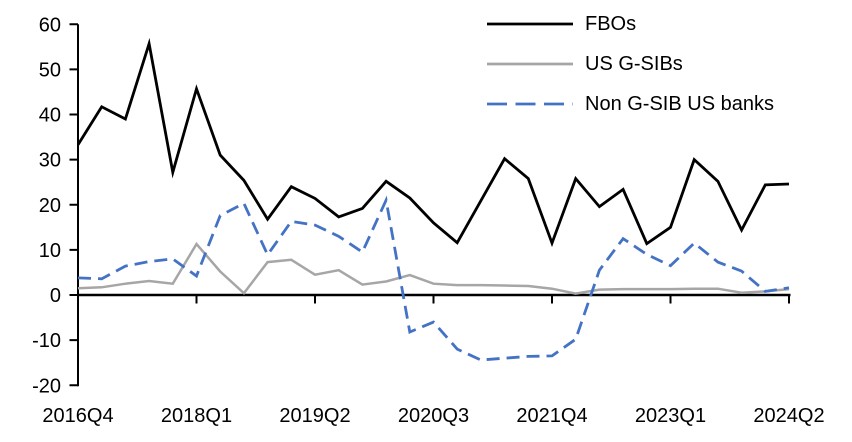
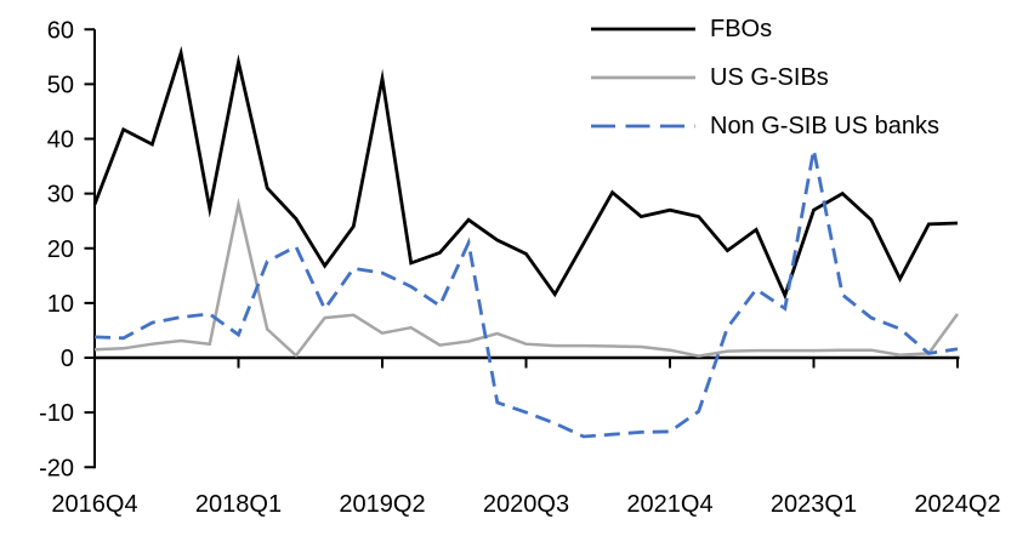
FBOs/2016Q4: 33 -> 28
FBOs/2018Q1: 46 -> 54
US G-SIBs/2018Q1: 11 -> 28
FBOs/2019Q2: 21 -> 51
FBOs/2020Q3: 16 -> 19
Non G-SIB US banks/2020Q3: -6 -> -10
FBOs/2021Q4: 12 -> 27
FBOs/2023Q1: 15 -> 27
Non G-SIB US banks/2023Q1: 6 -> 38
US G-SIBs/2024Q2: 1 -> 8
